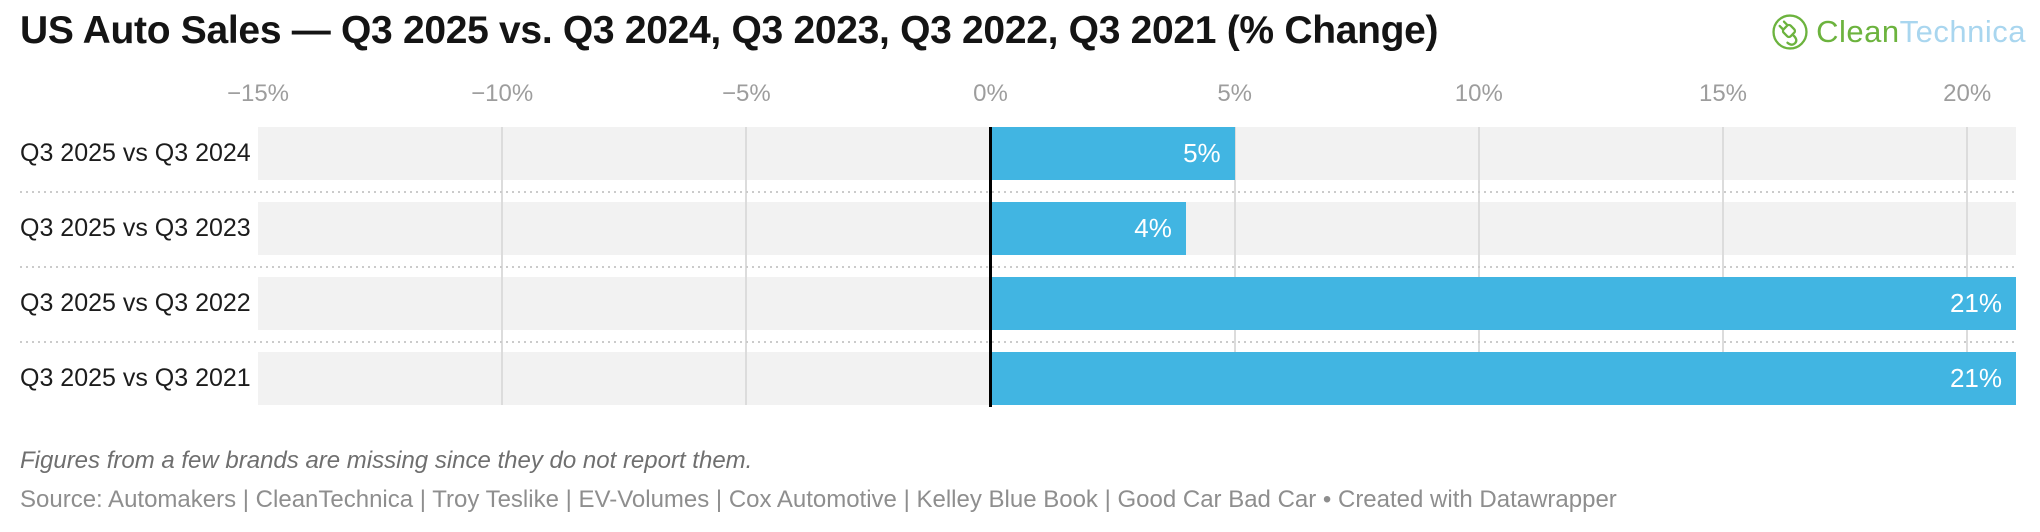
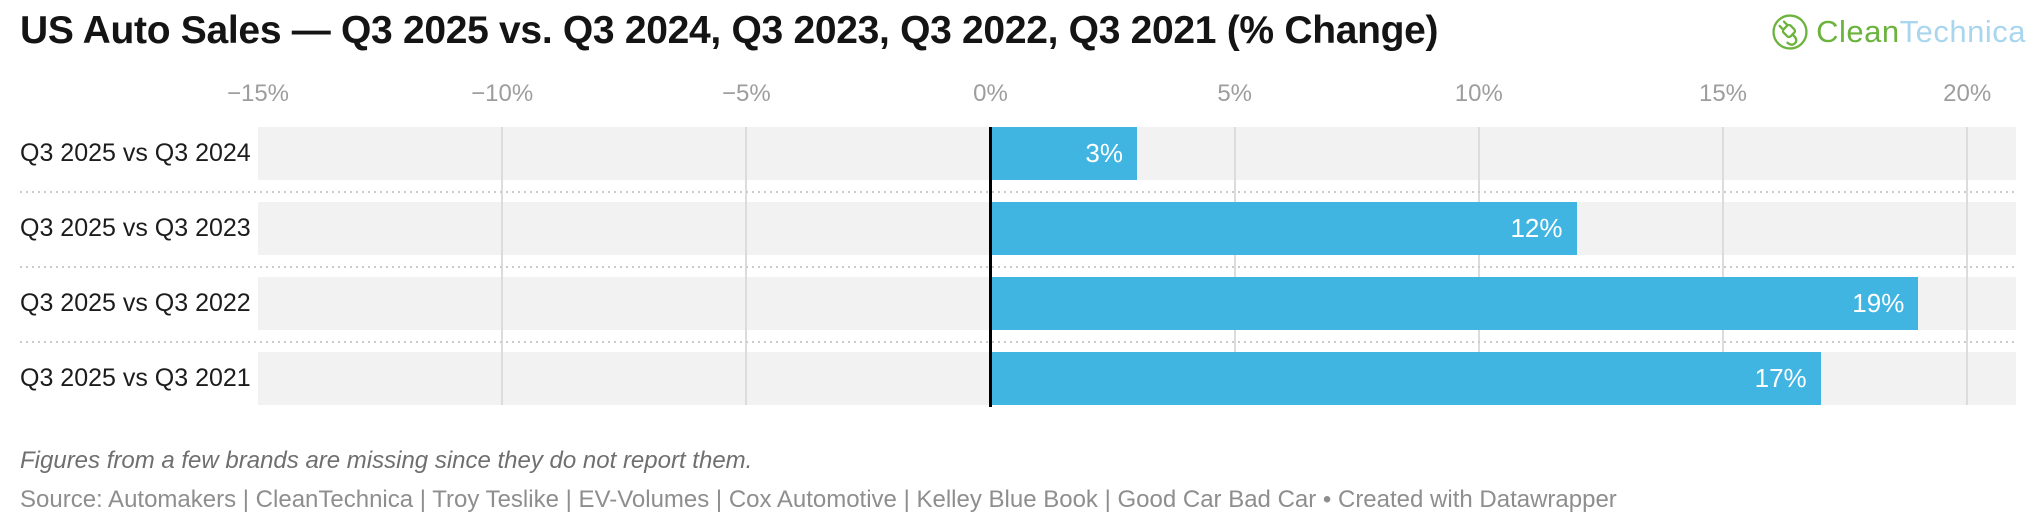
Q3 2025 vs Q3 2024: 5% -> 3%
Q3 2025 vs Q3 2023: 4% -> 12%
Q3 2025 vs Q3 2022: 21% -> 19%
Q3 2025 vs Q3 2021: 21% -> 17%
